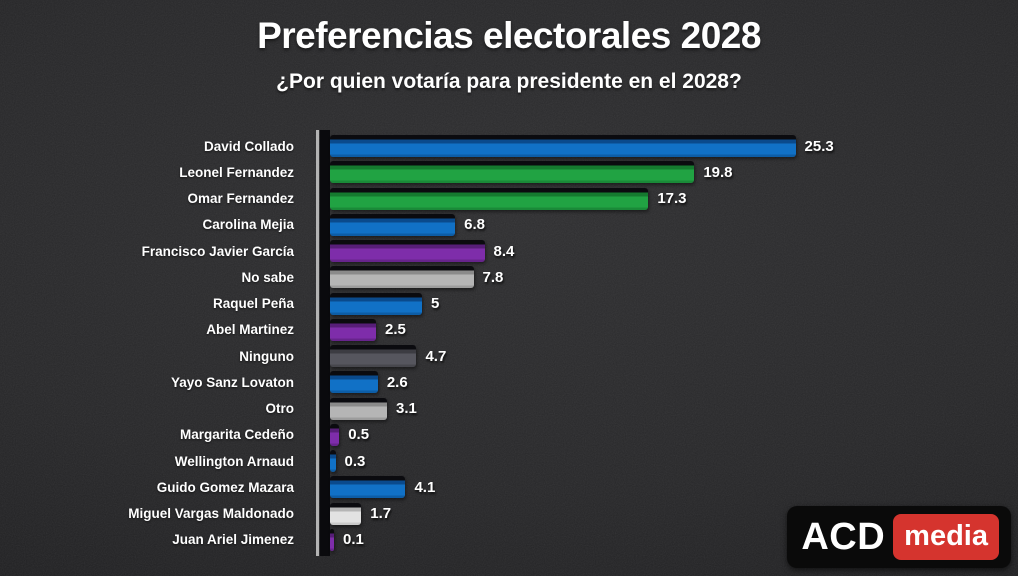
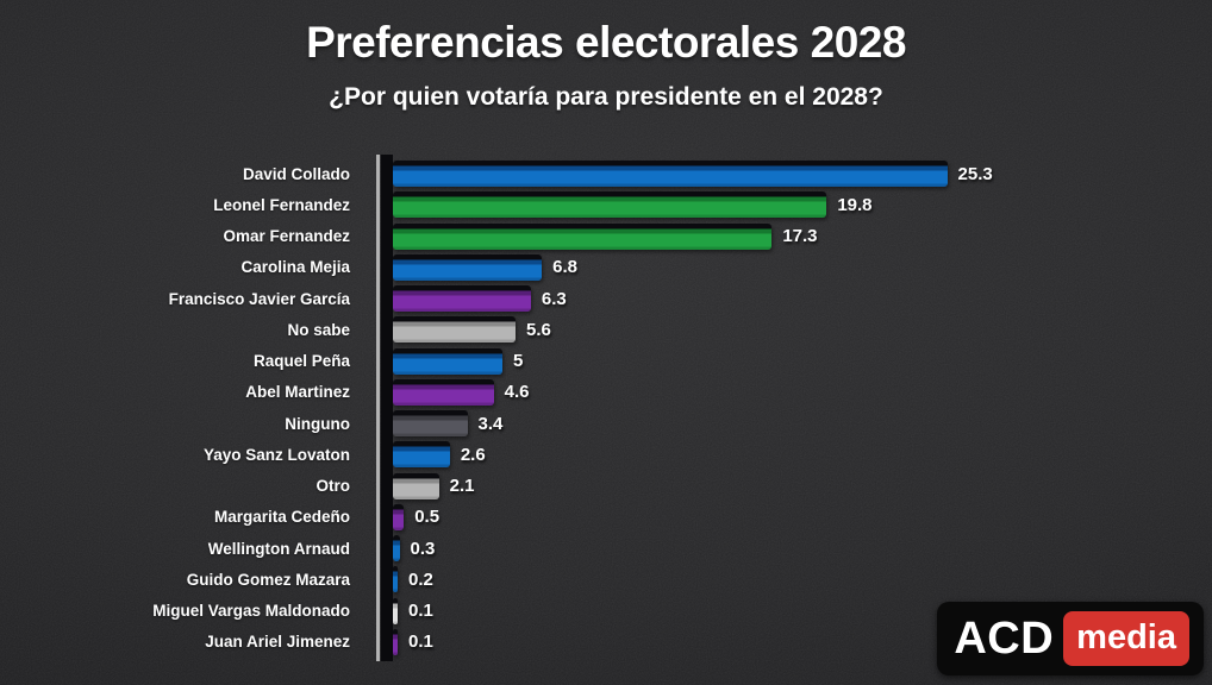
Francisco Javier García: 8.4 -> 6.3
No sabe: 7.8 -> 5.6
Abel Martinez: 2.5 -> 4.6
Ninguno: 4.7 -> 3.4
Otro: 3.1 -> 2.1
Guido Gomez Mazara: 4.1 -> 0.2
Miguel Vargas Maldonado: 1.7 -> 0.1
